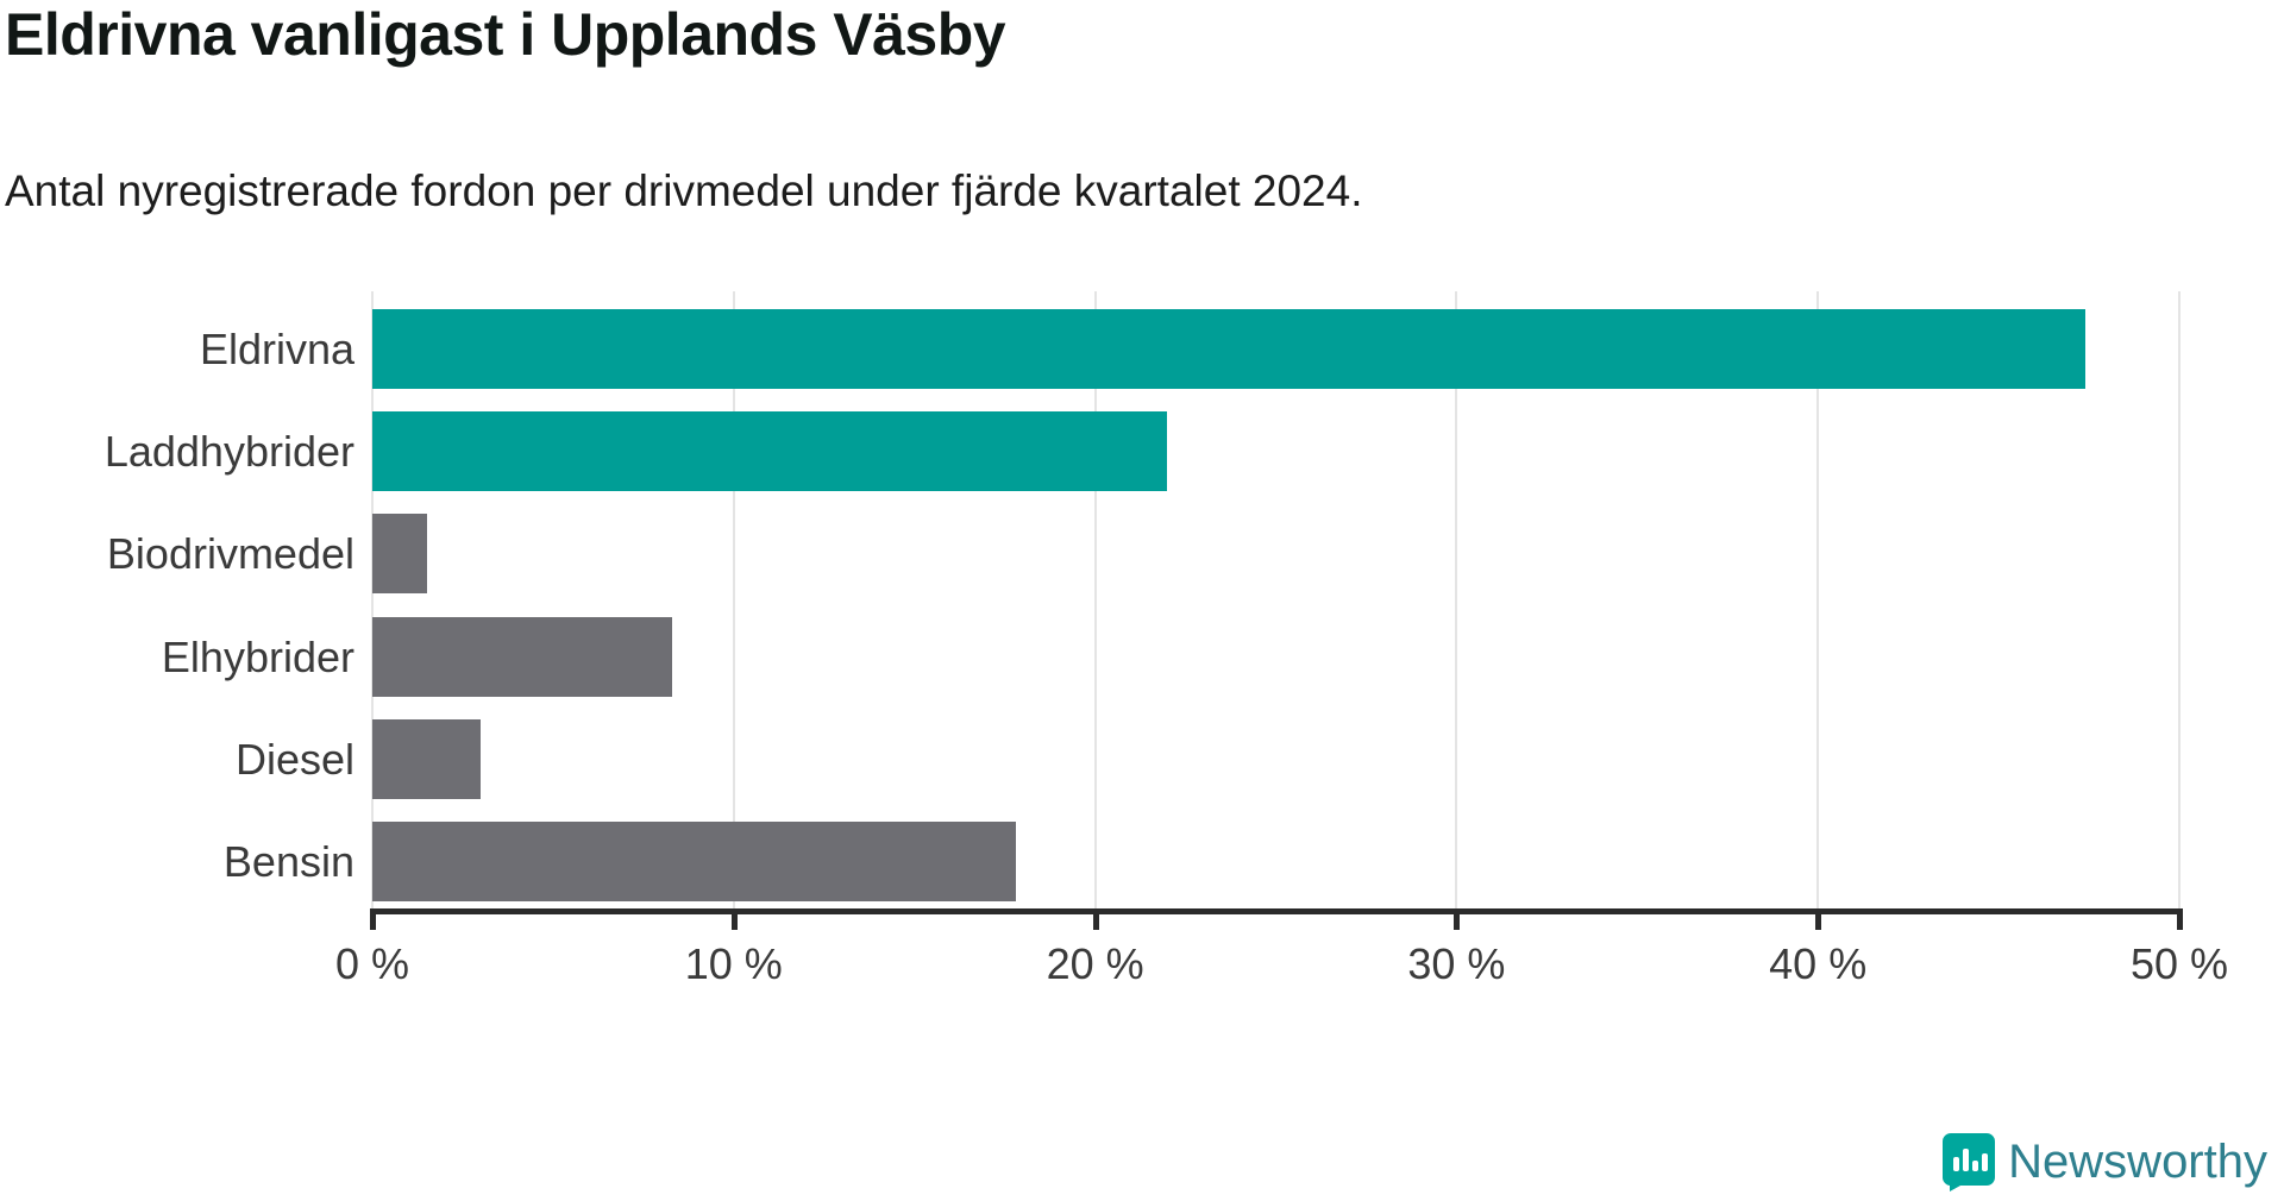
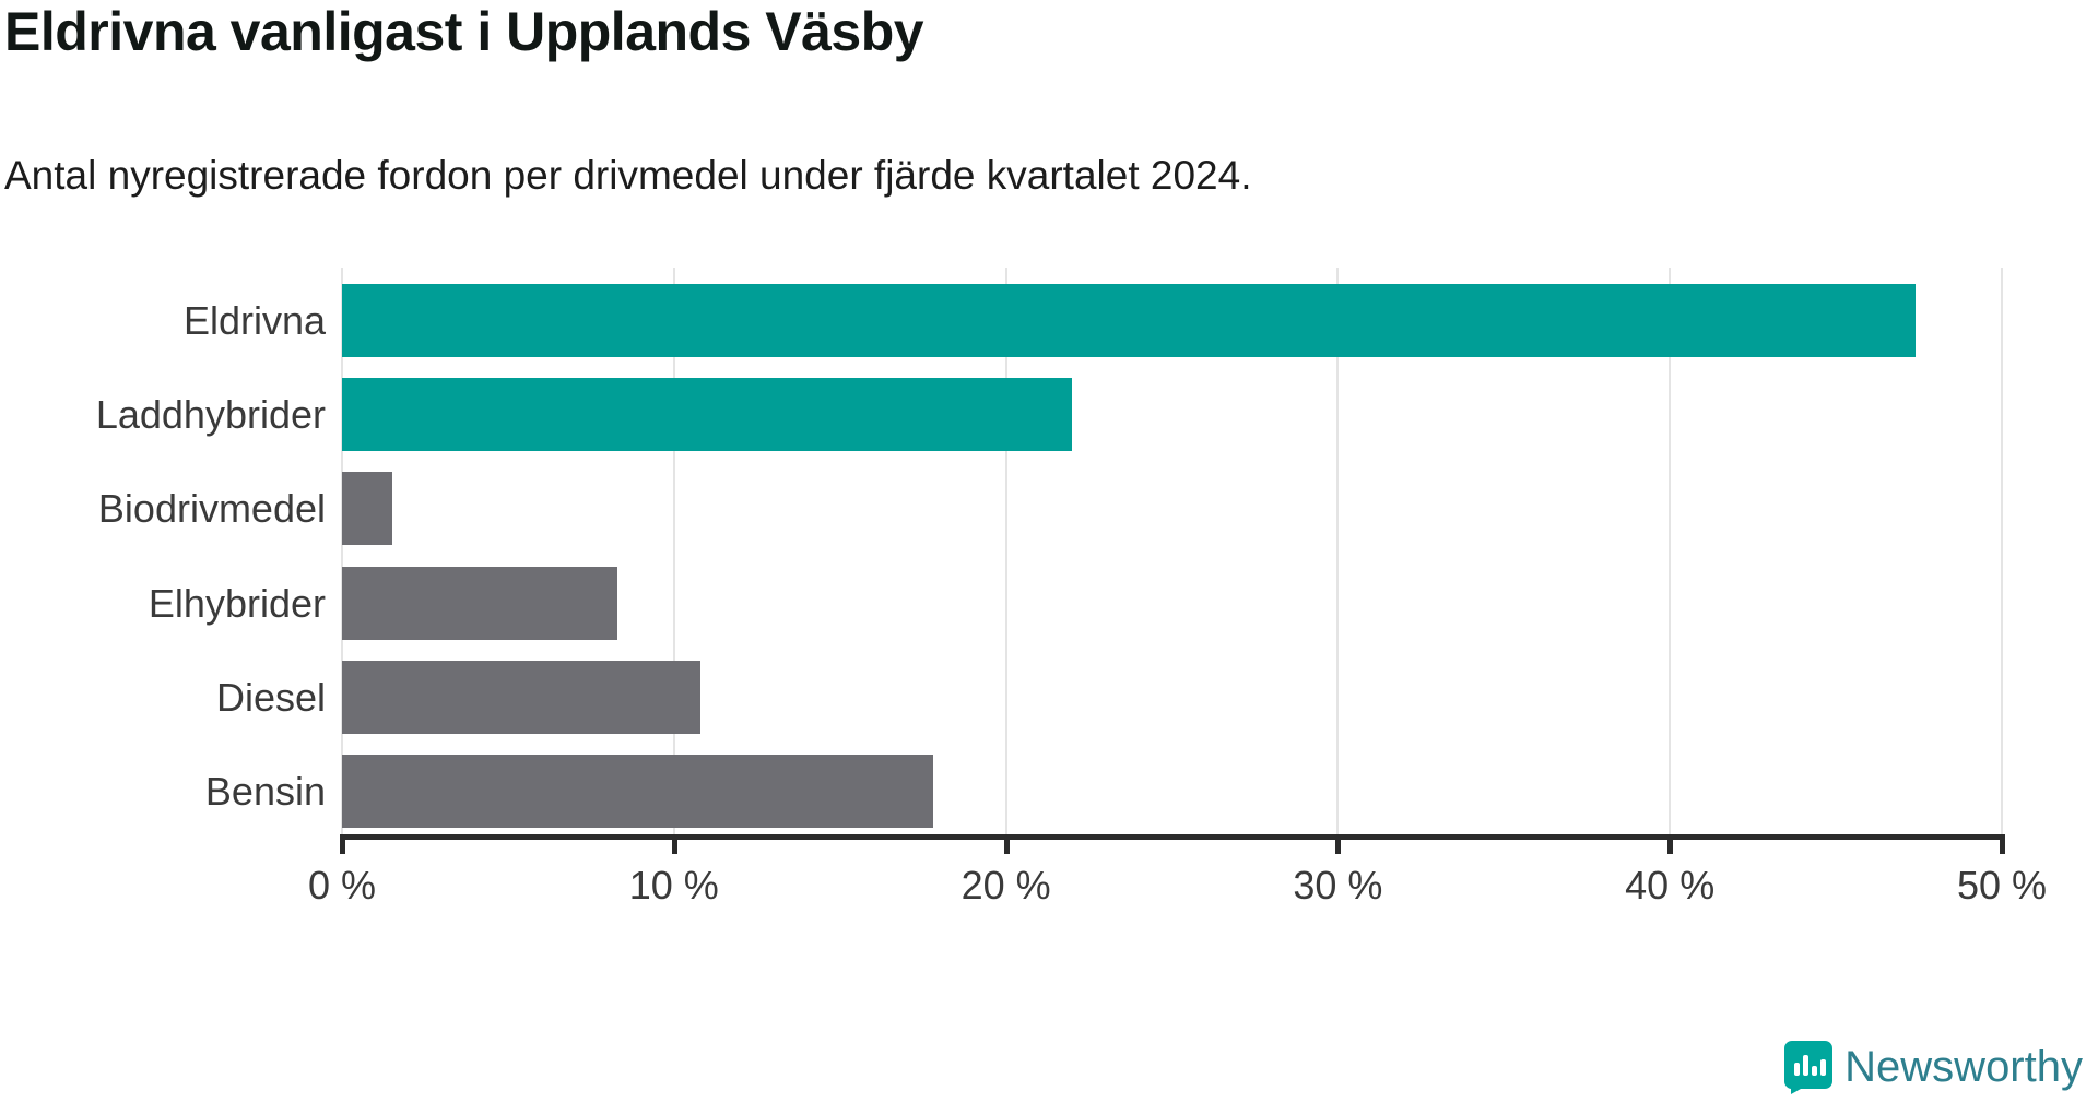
Diesel: 3.0% -> 10.8%
